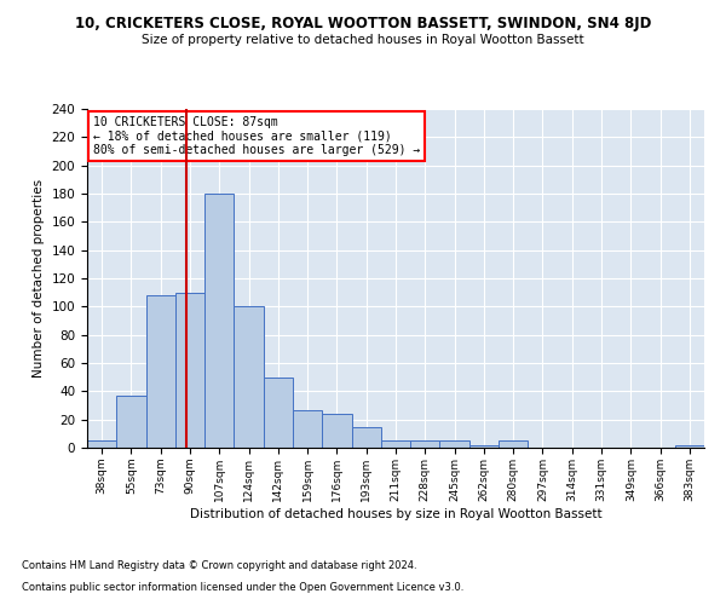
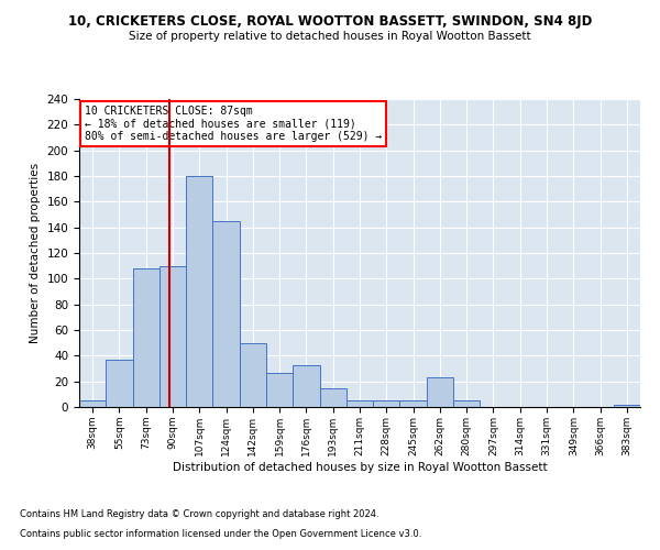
124sqm: 100 -> 145
176sqm: 24 -> 33
262sqm: 2 -> 23
